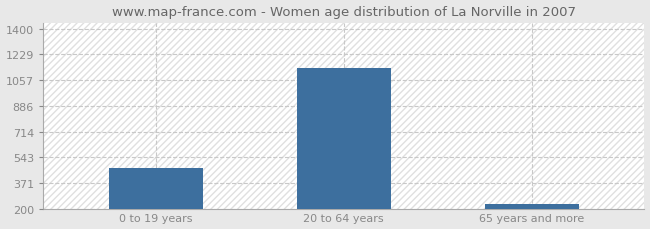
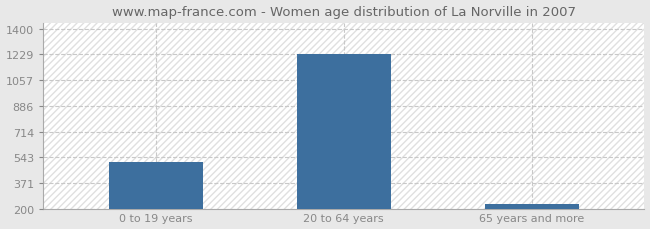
0 to 19 years: 470 -> 510
20 to 64 years: 1140 -> 1230
